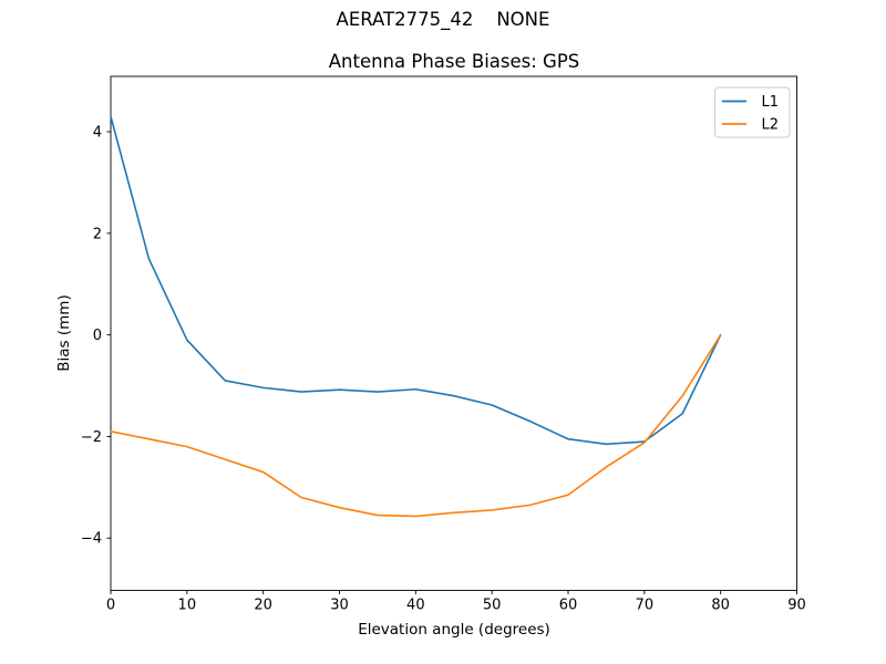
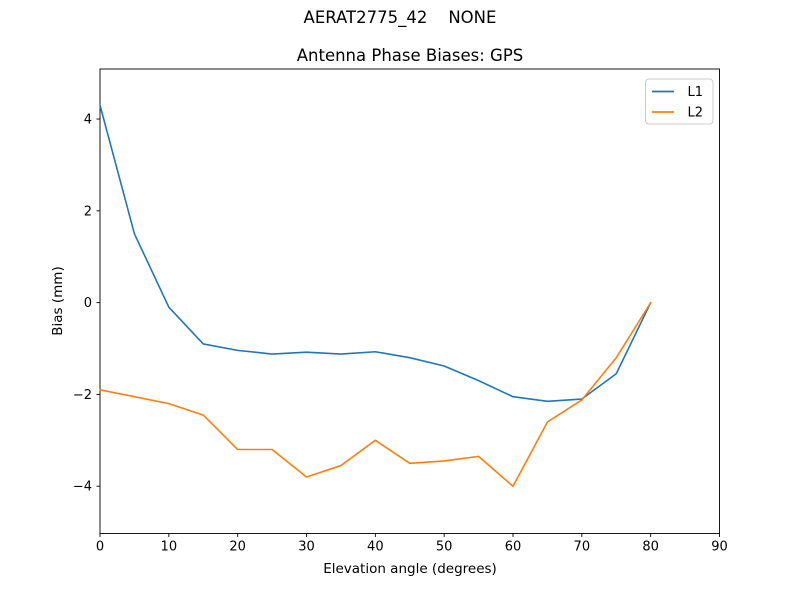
L2/20: -2.7 -> -3.2
L2/30: -3.4 -> -3.8
L2/40: -3.6 -> -3.0
L2/60: -3.1 -> -4.0
